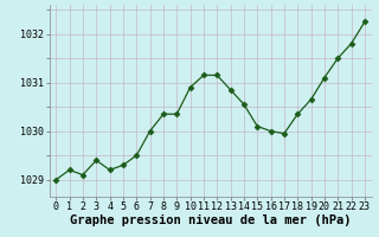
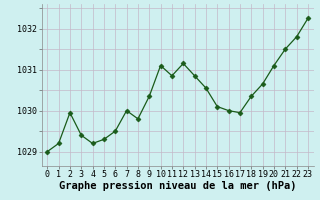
2: 1029.10 -> 1029.95
8: 1030.35 -> 1029.80
10: 1030.90 -> 1031.10
11: 1031.15 -> 1030.85
